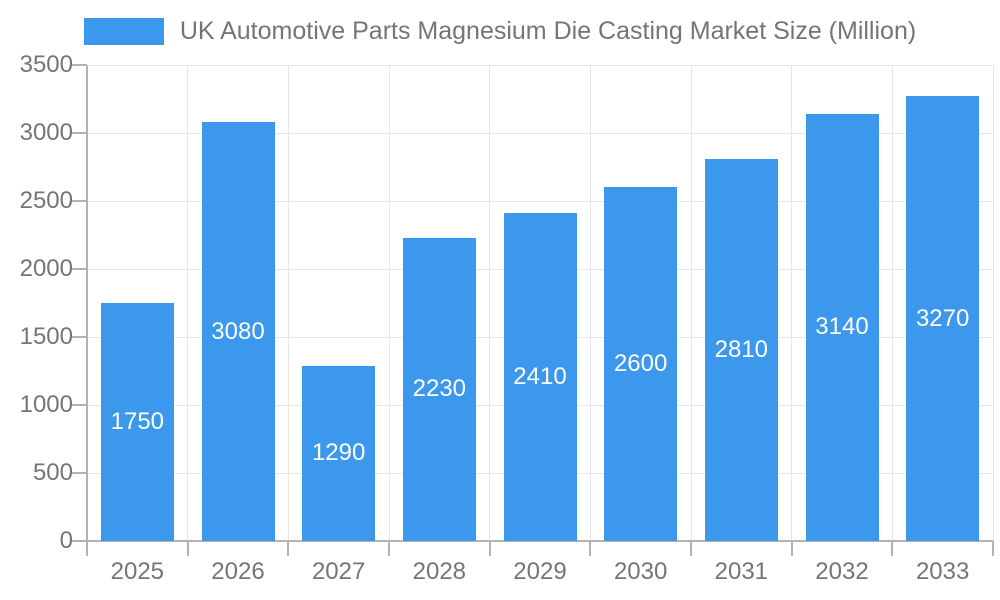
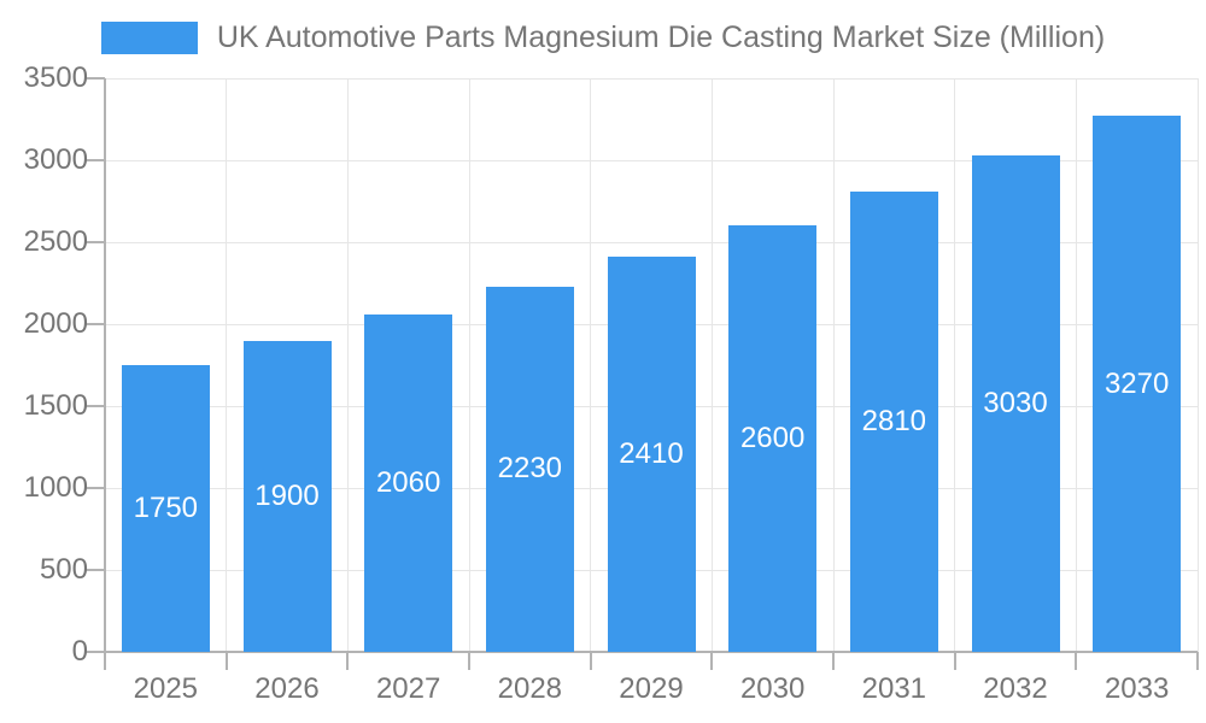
2026: 3080 -> 1900
2027: 1290 -> 2060
2032: 3140 -> 3030
